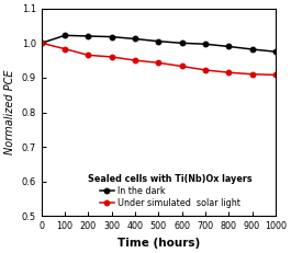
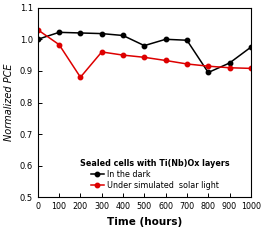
Under simulated solar light/0: 1.000 -> 1.030
Under simulated solar light/200: 0.965 -> 0.880
In the dark/500: 1.005 -> 0.980
In the dark/800: 0.990 -> 0.895
In the dark/900: 0.982 -> 0.925
